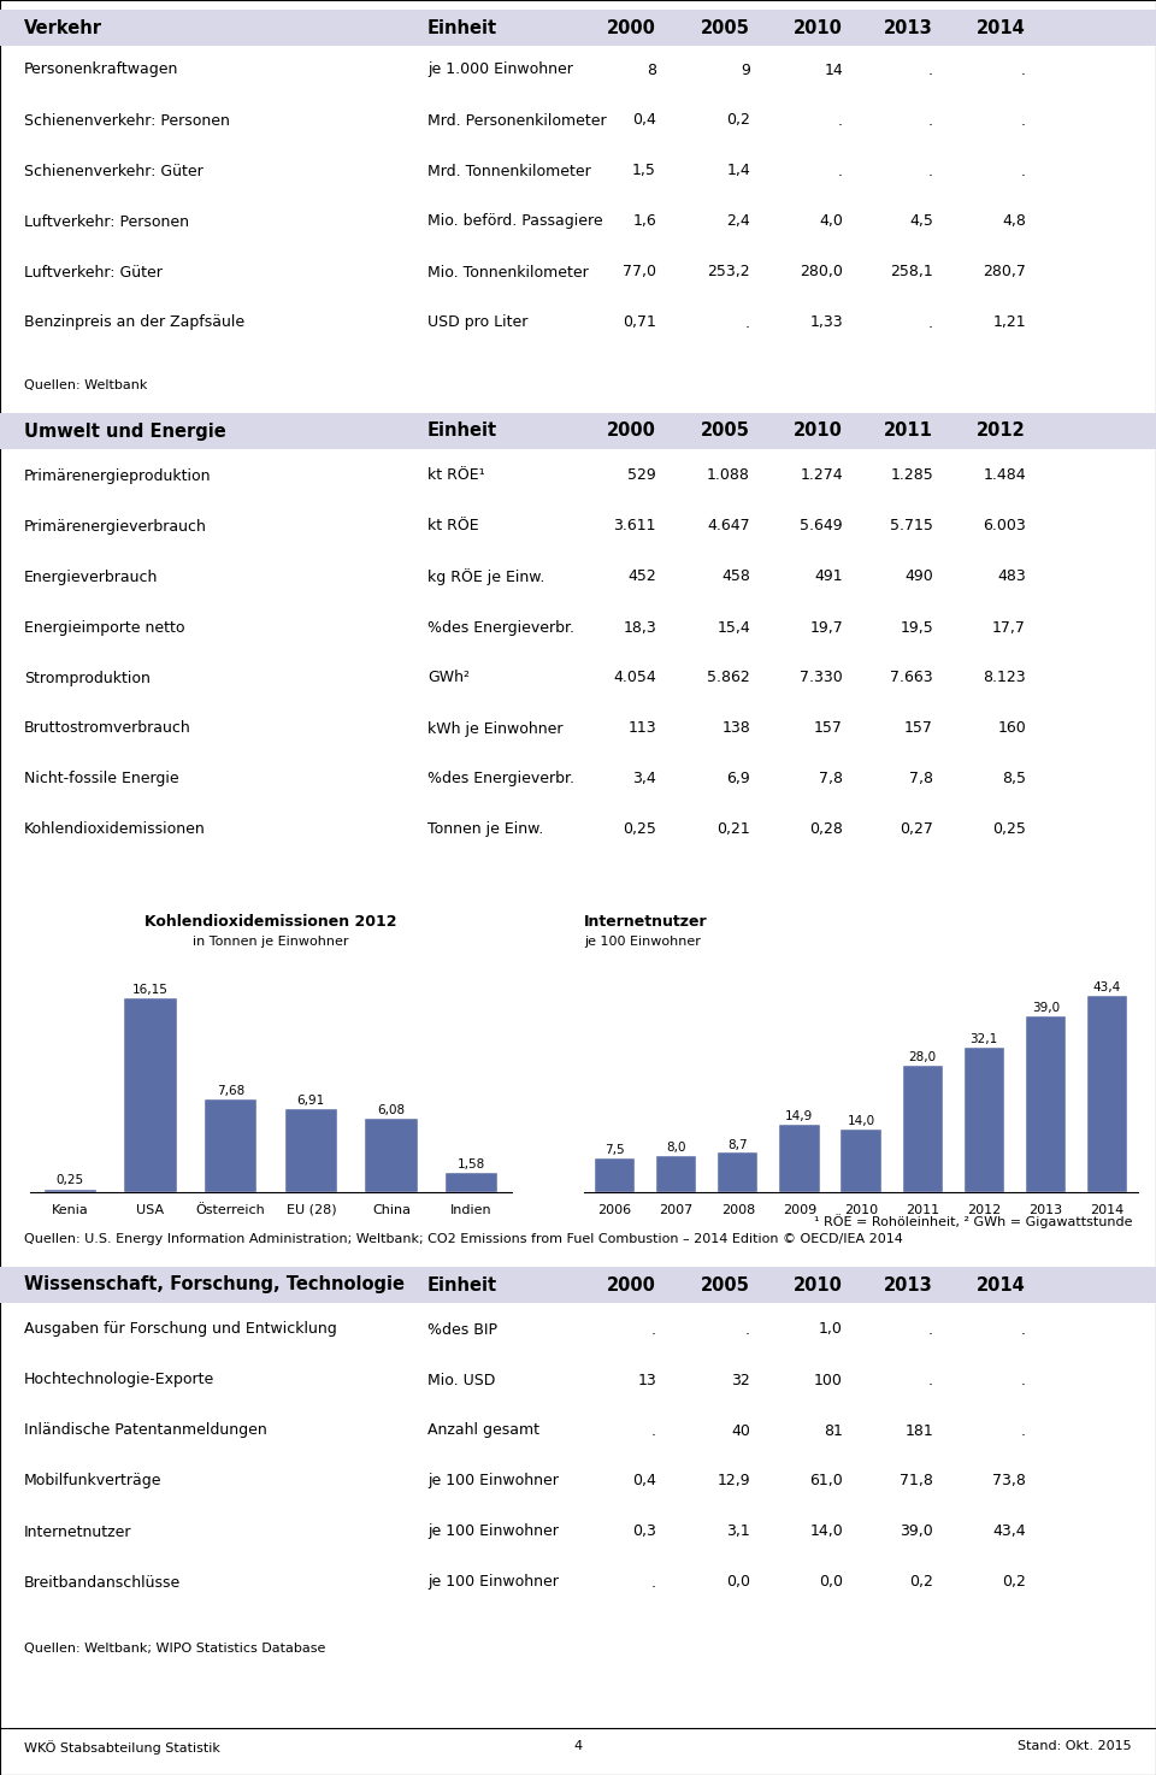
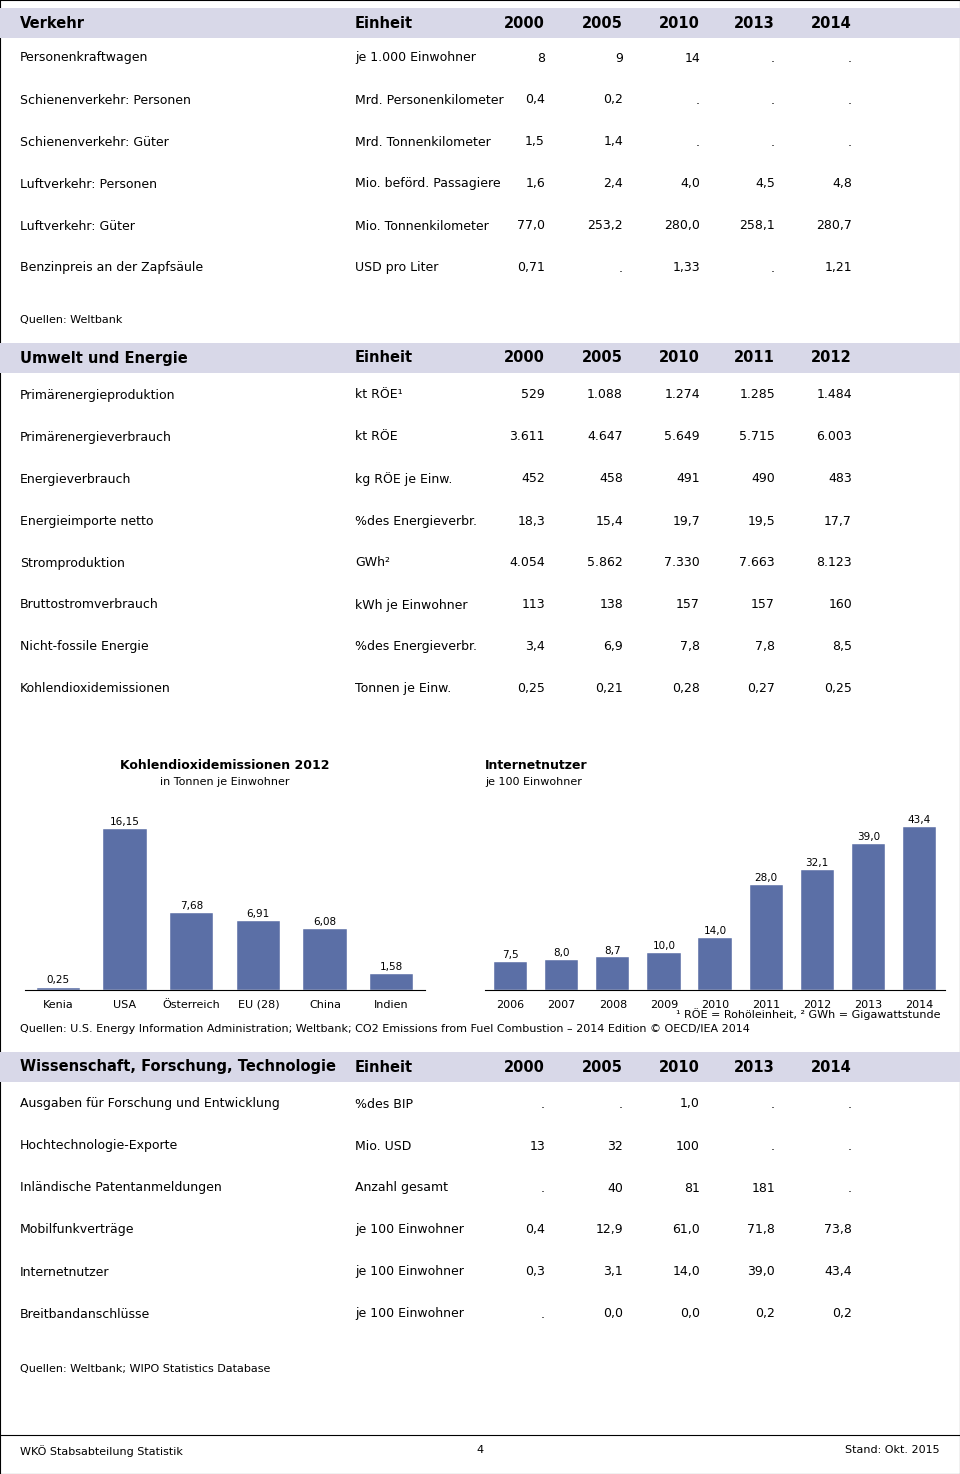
2009: 14,9 -> 10,0
